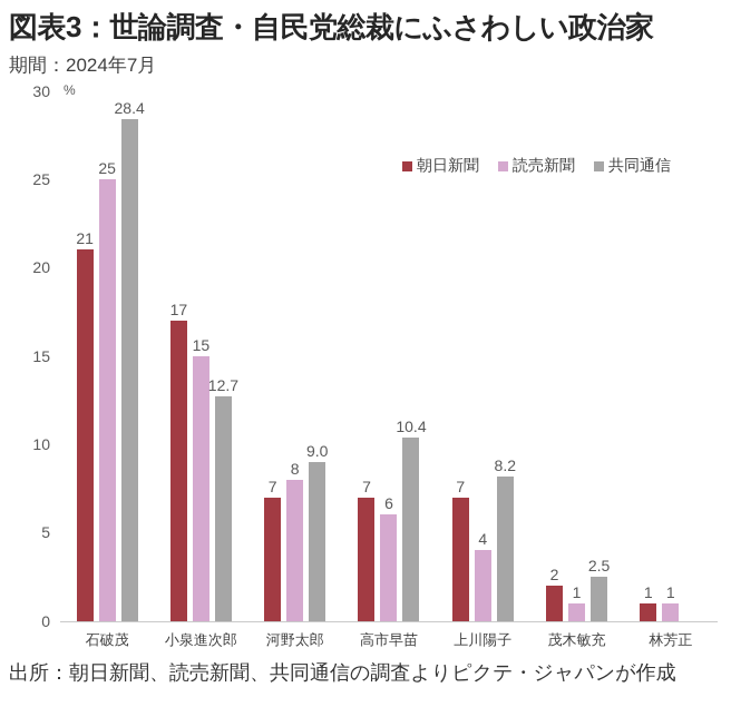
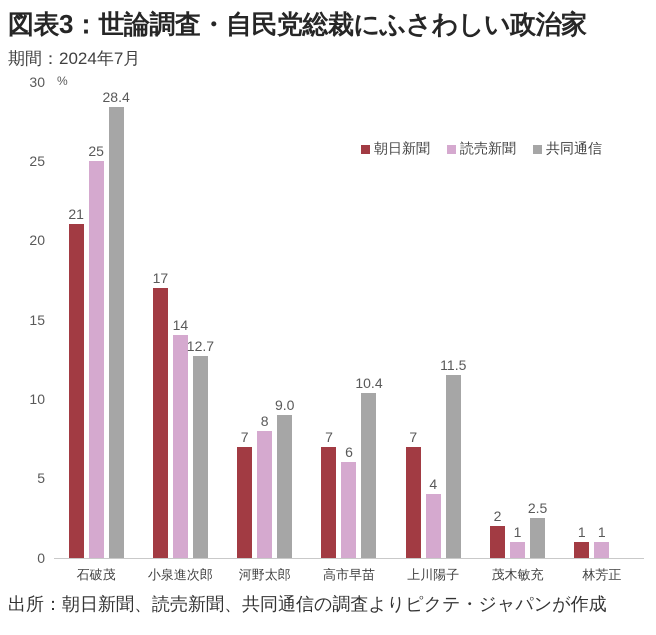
読売新聞/小泉進次郎: 15 -> 14
共同通信/上川陽子: 8.2 -> 11.5
